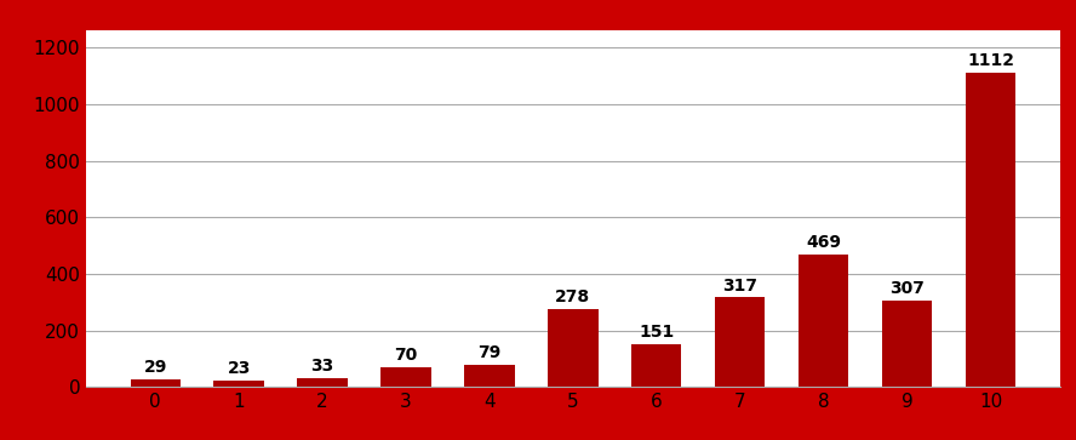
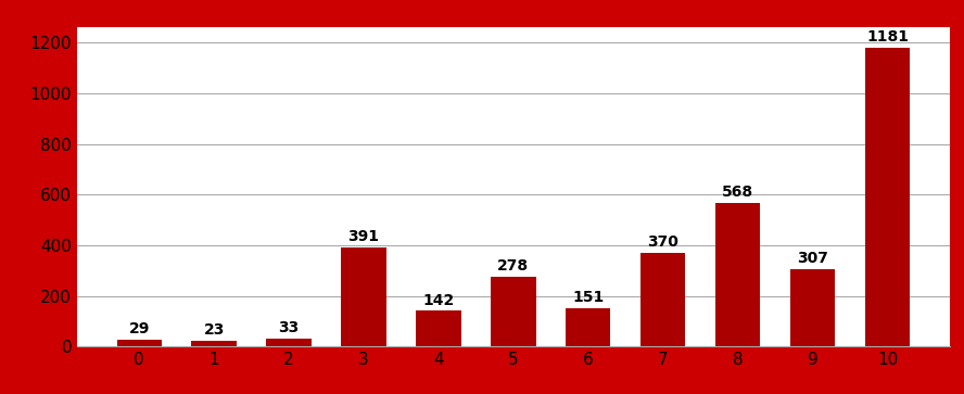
3: 70 -> 391
4: 79 -> 142
7: 317 -> 370
8: 469 -> 568
10: 1112 -> 1181
